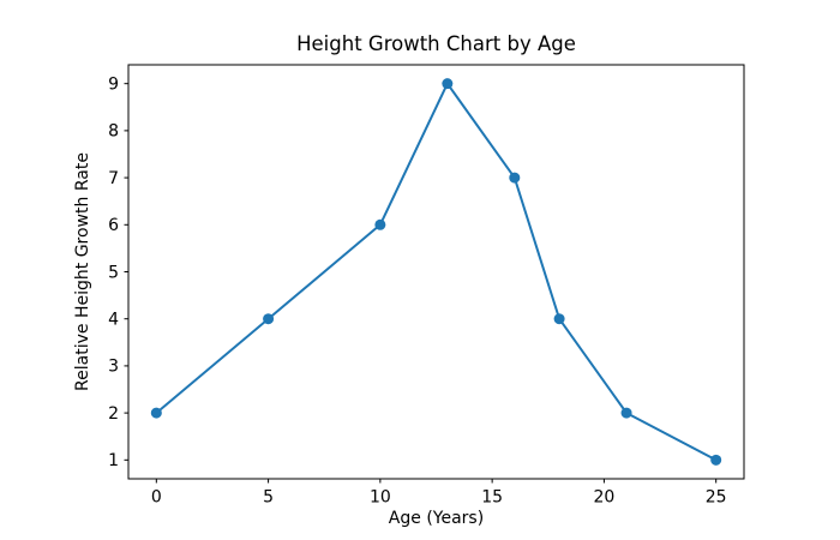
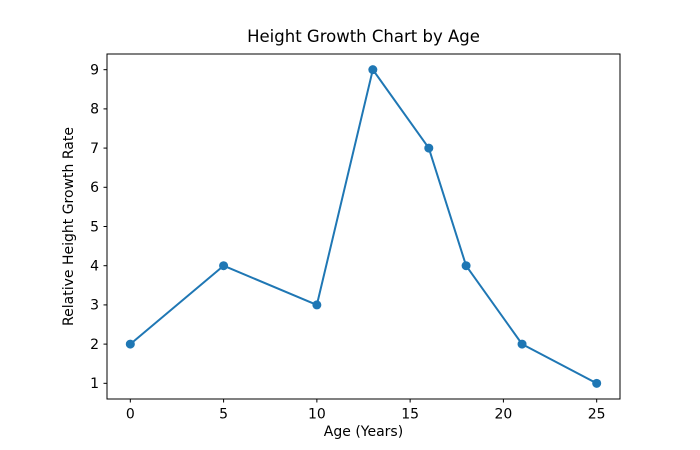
10: 6 -> 3
